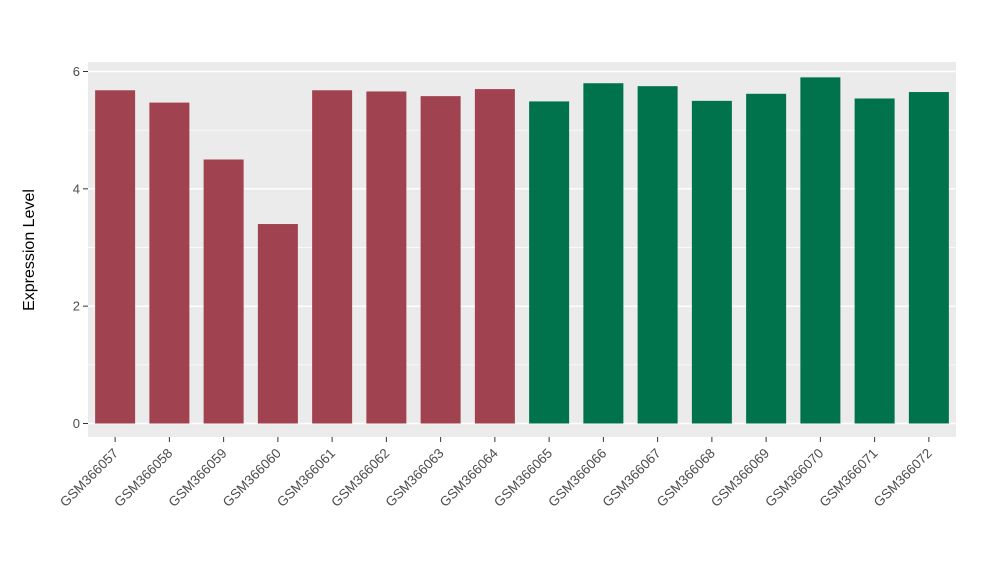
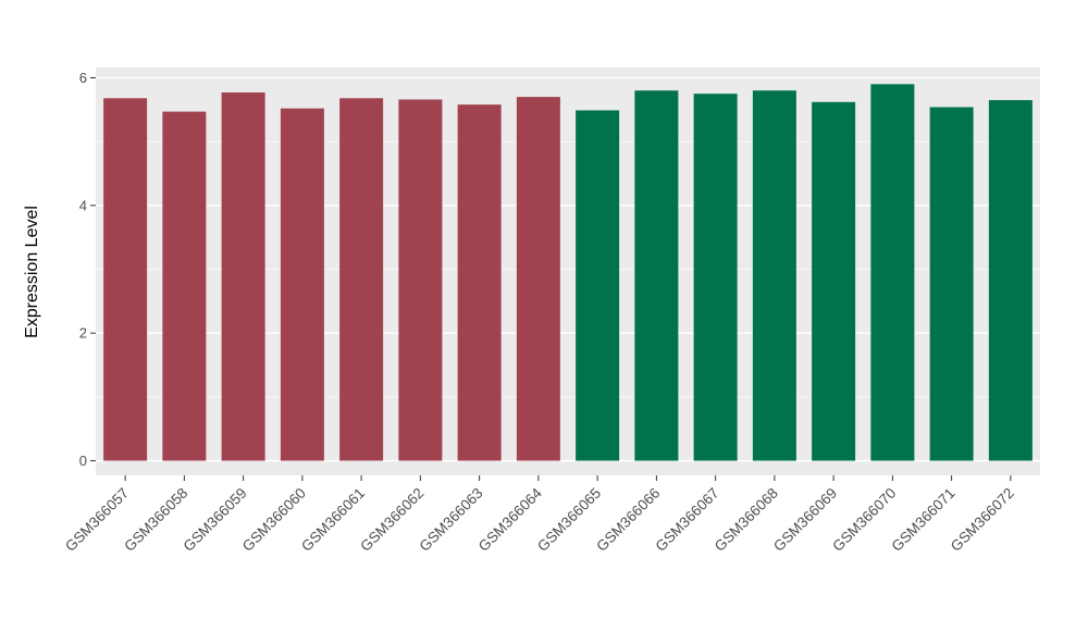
GSM366059: 4.5 -> 5.8
GSM366060: 3.4 -> 5.5
GSM366068: 5.5 -> 5.8
